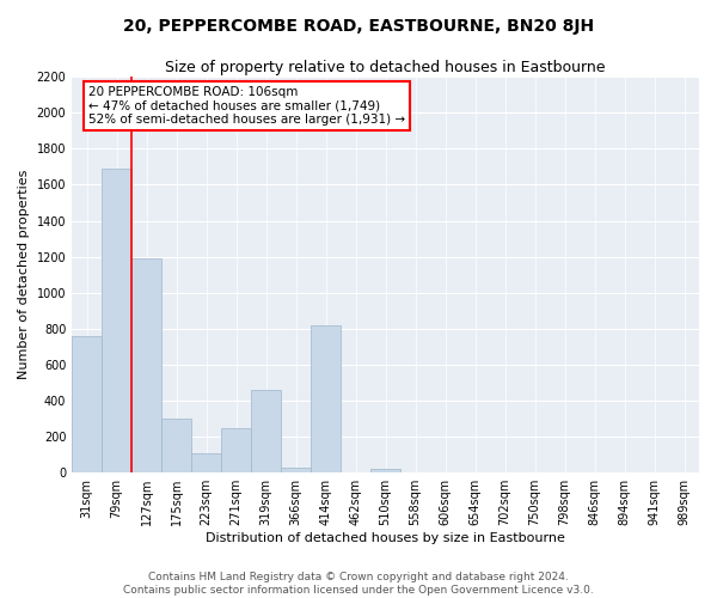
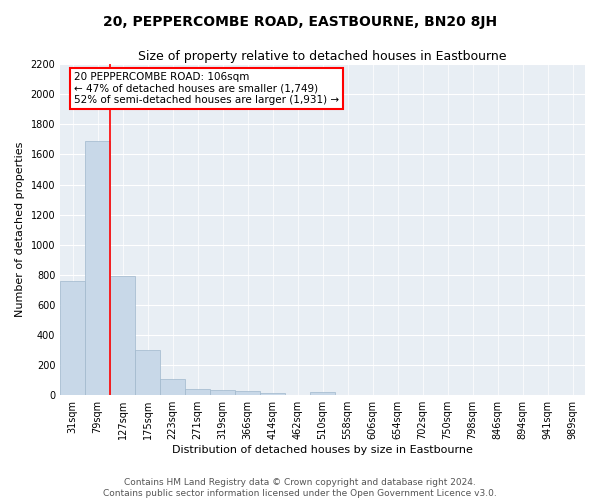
127sqm: 1190 -> 790
271sqm: 250 -> 40
319sqm: 460 -> 30
414sqm: 820 -> 20
